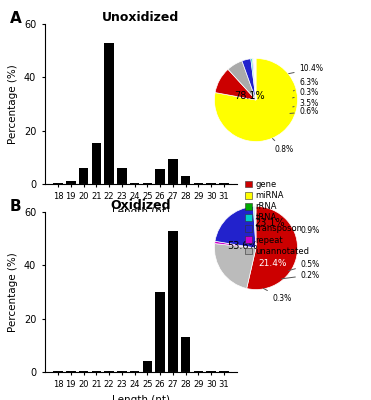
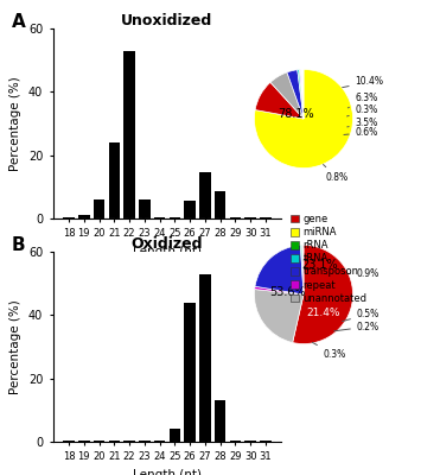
Unoxidized/21: 15.5 -> 24.0
Unoxidized/27: 9.5 -> 14.5
Unoxidized/28: 3.0 -> 8.5
26: 30.0 -> 44.0
